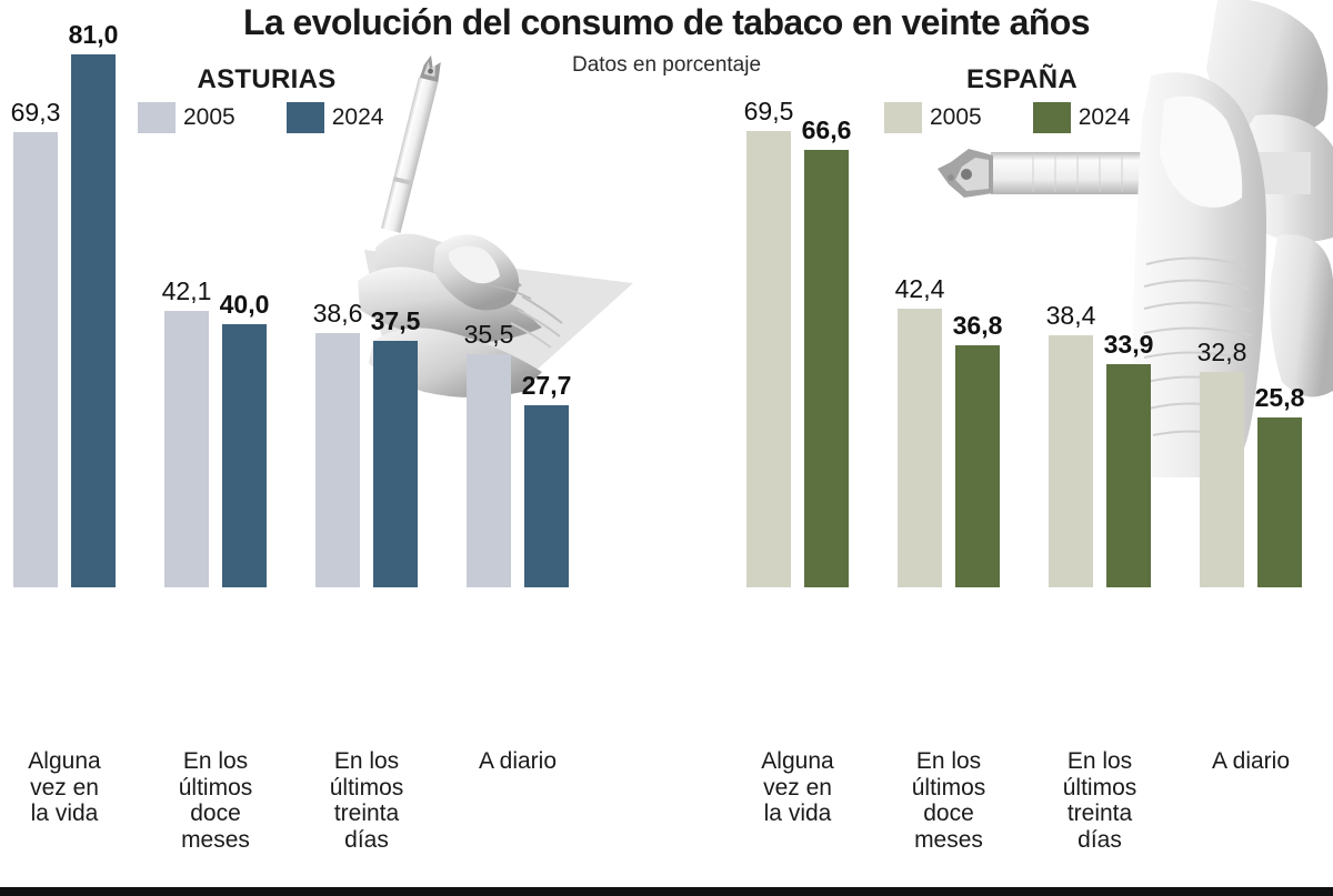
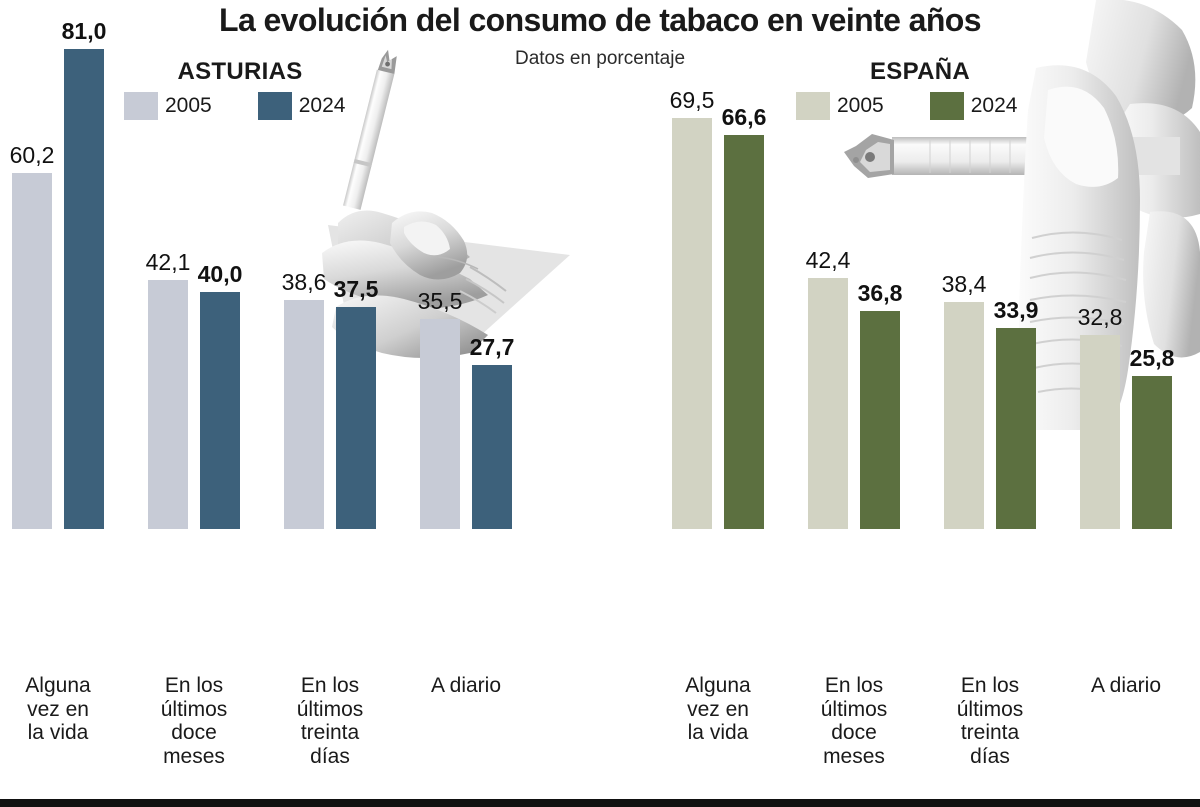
ASTURIAS/2005/Alguna vez en la vida: 69,3 -> 60,2
